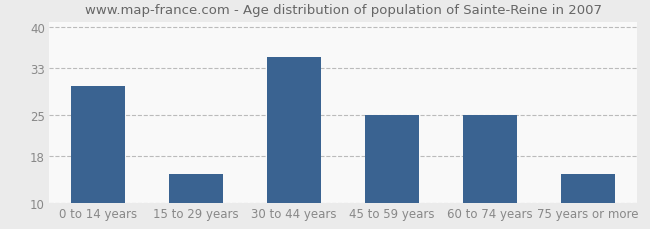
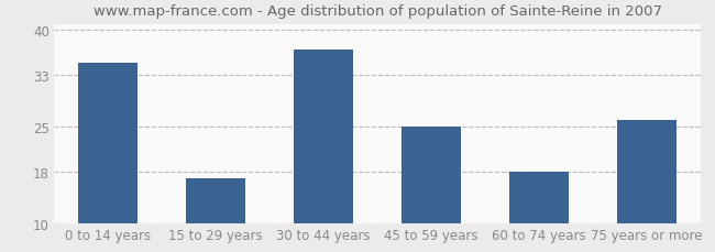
0 to 14 years: 30 -> 35
15 to 29 years: 15 -> 17
30 to 44 years: 35 -> 37
60 to 74 years: 25 -> 18
75 years or more: 15 -> 26
